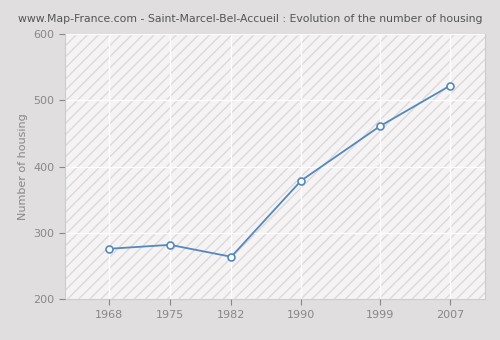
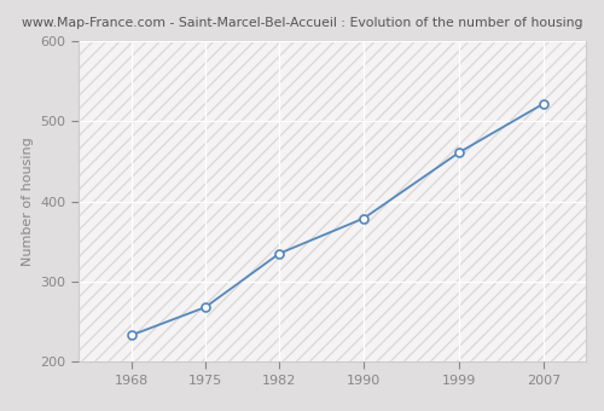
1968: 276 -> 233
1975: 282 -> 268
1982: 264 -> 335
